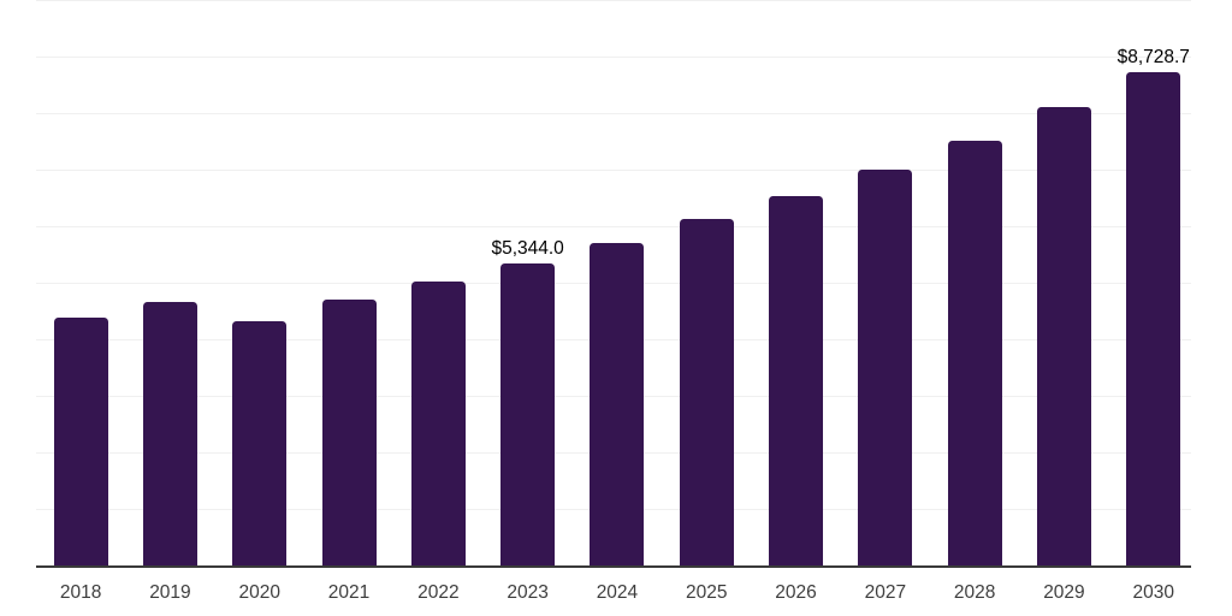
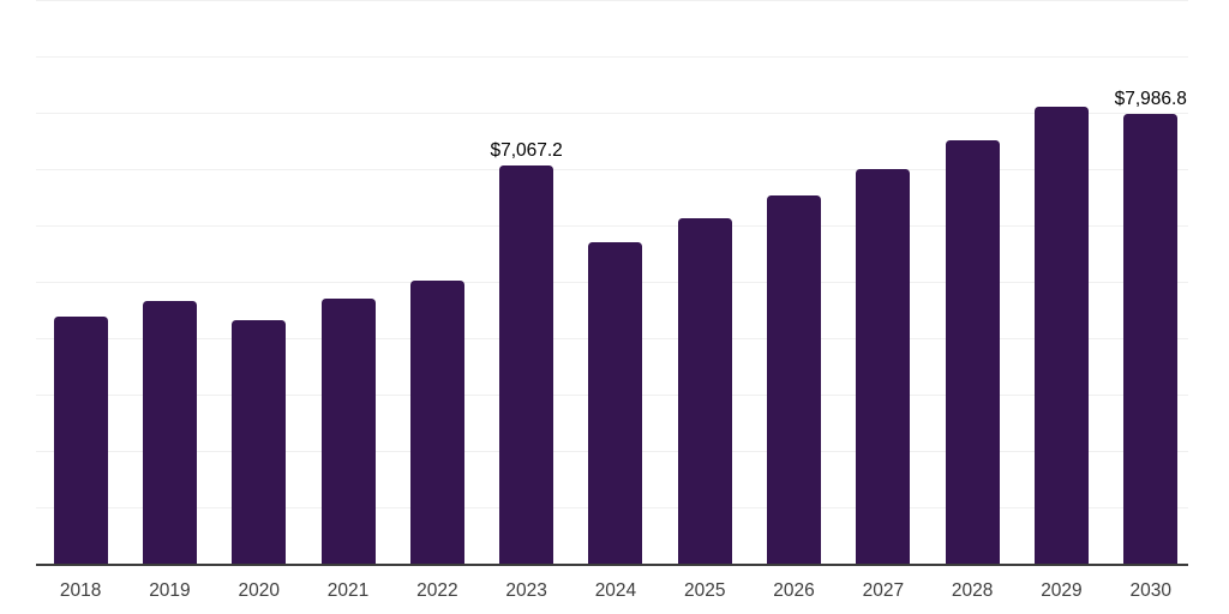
2023: $5,344.0 -> $7,067.2
2030: $8,728.7 -> $7,986.8
